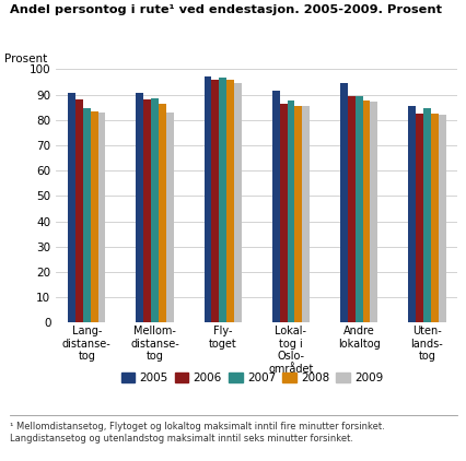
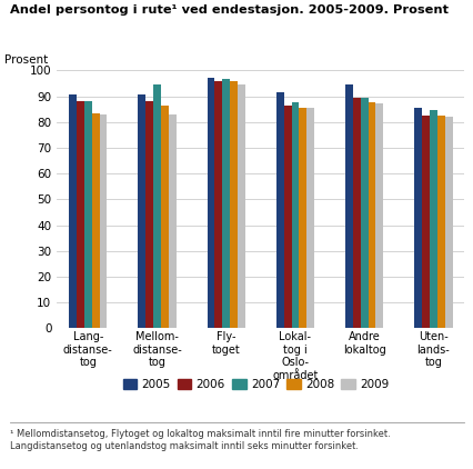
2007/Lang- distanse- tog: 84.5 -> 88.0
2007/Mellom- distanse- tog: 88.5 -> 94.5
